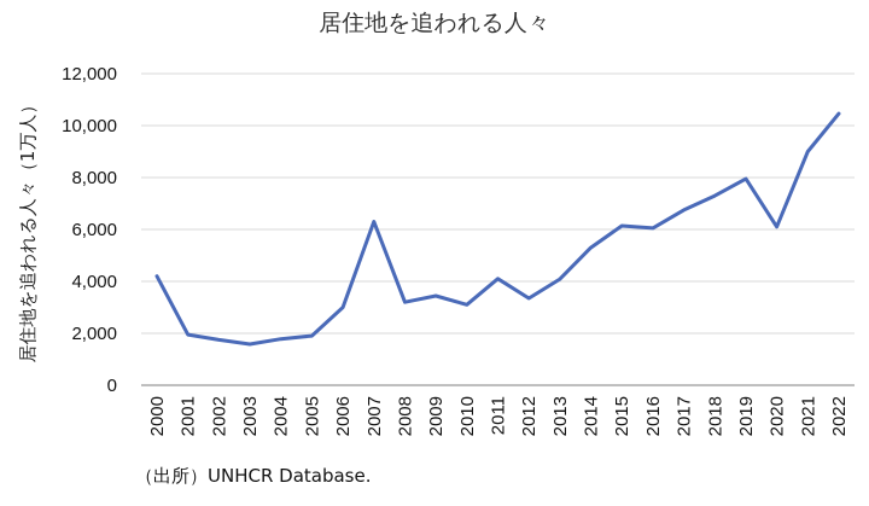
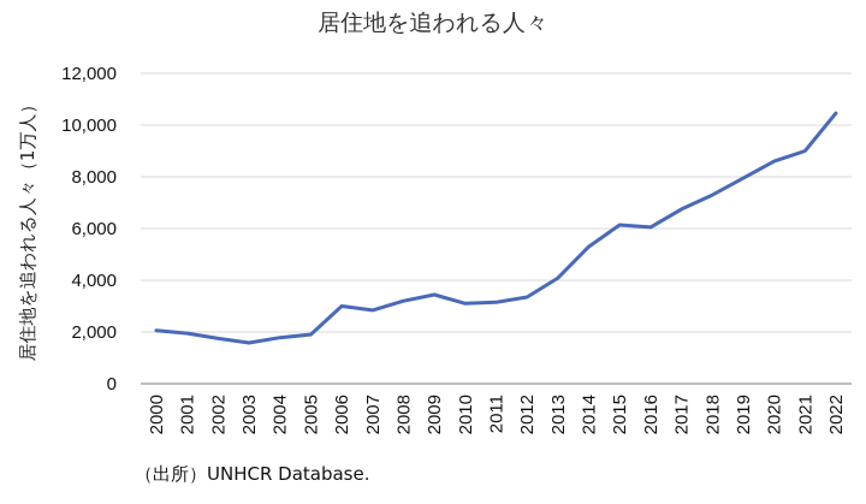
2000: 4200 -> 2100
2007: 6300 -> 2800
2011: 4100 -> 3200
2020: 6100 -> 8600
